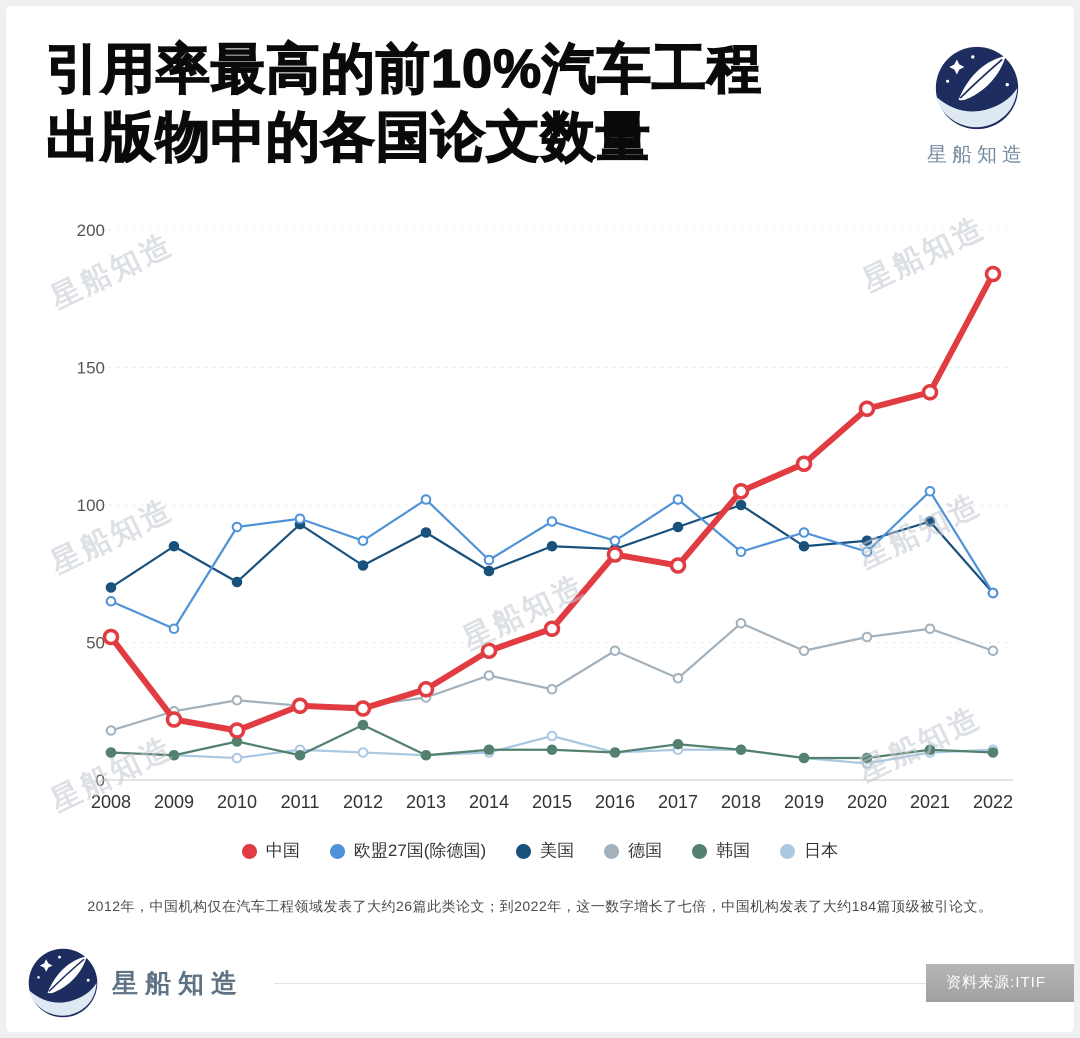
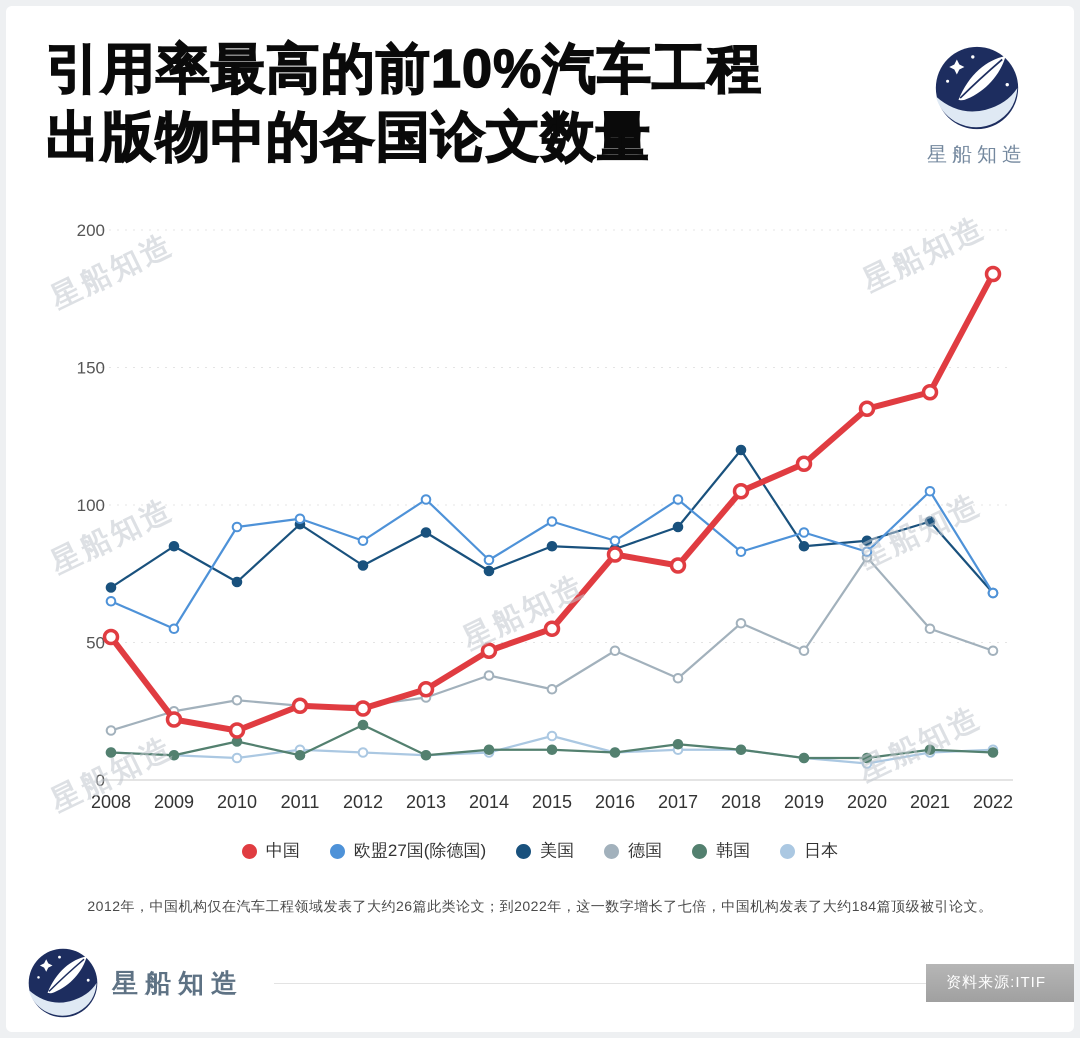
美国/2018: 100 -> 120
德国/2020: 52 -> 81
